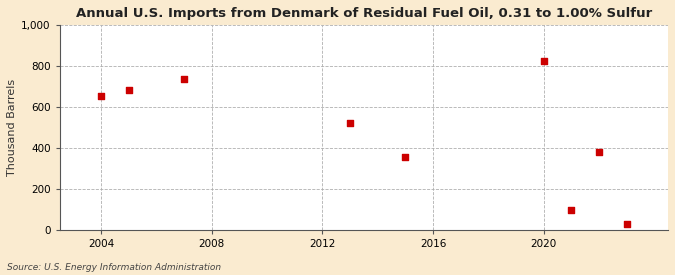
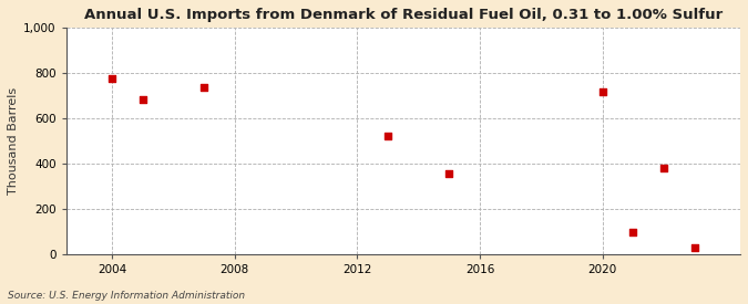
2004: 655 -> 775
2020: 825 -> 720
